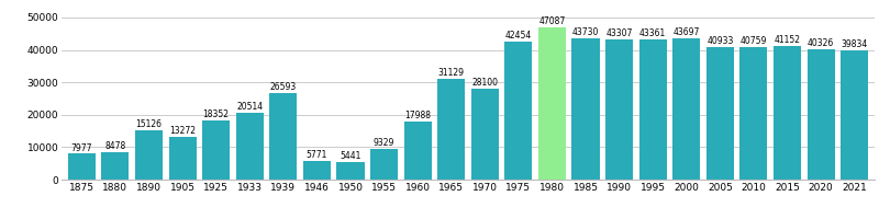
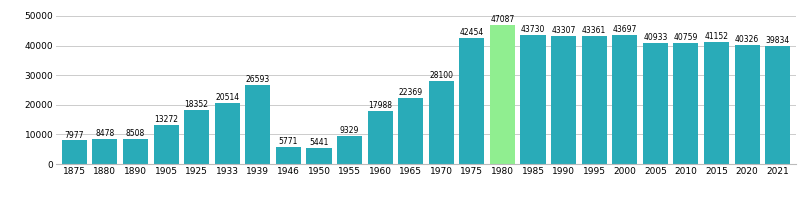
1890: 15126 -> 8508
1965: 31129 -> 22369
